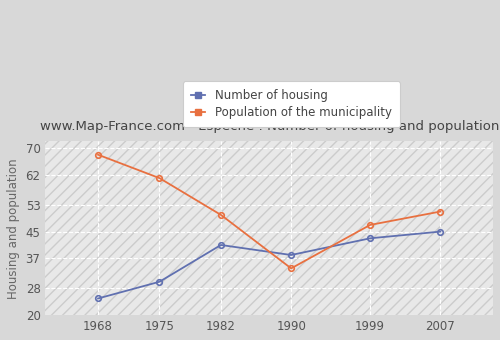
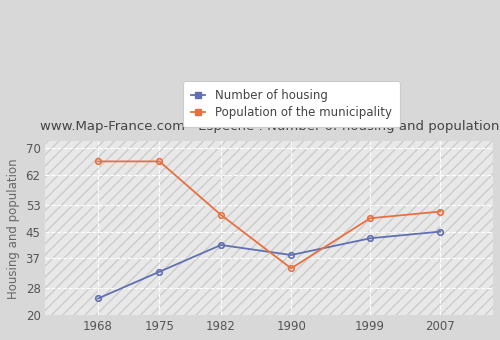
Population of the municipality/1968: 68 -> 66
Number of housing/1975: 30 -> 33
Population of the municipality/1975: 61 -> 66
Population of the municipality/1999: 47 -> 49
